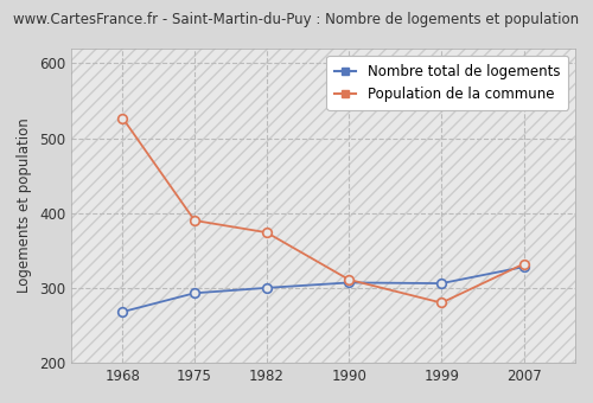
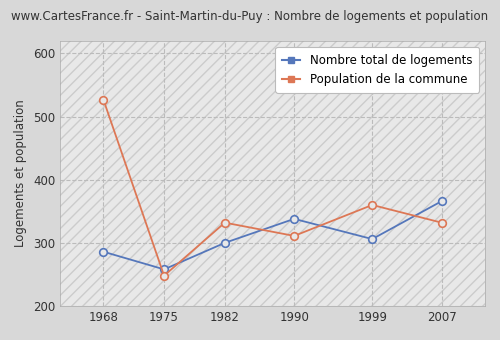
Nombre total de logements/1968: 268 -> 286
Nombre total de logements/1975: 293 -> 258
Population de la commune/1975: 390 -> 248
Population de la commune/1982: 374 -> 332
Nombre total de logements/1990: 307 -> 338
Population de la commune/1999: 280 -> 360
Nombre total de logements/2007: 328 -> 366
